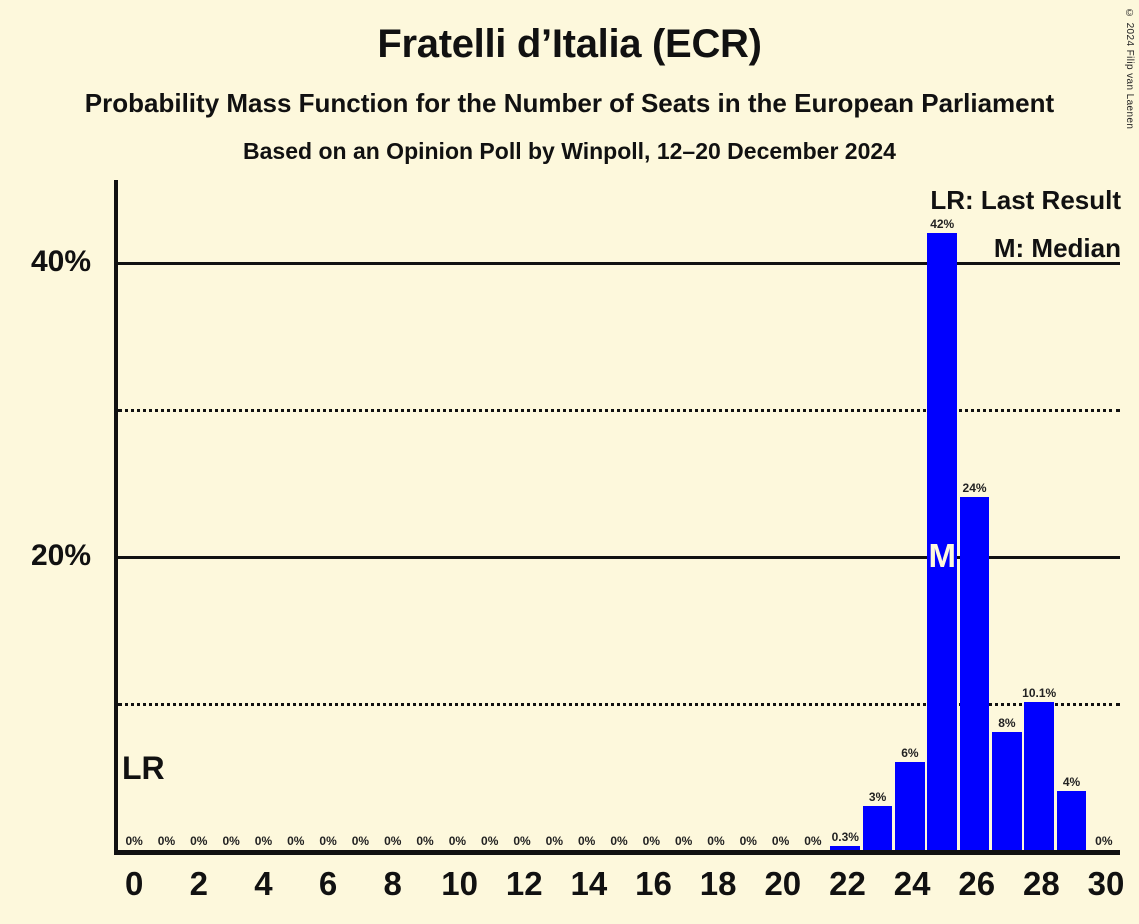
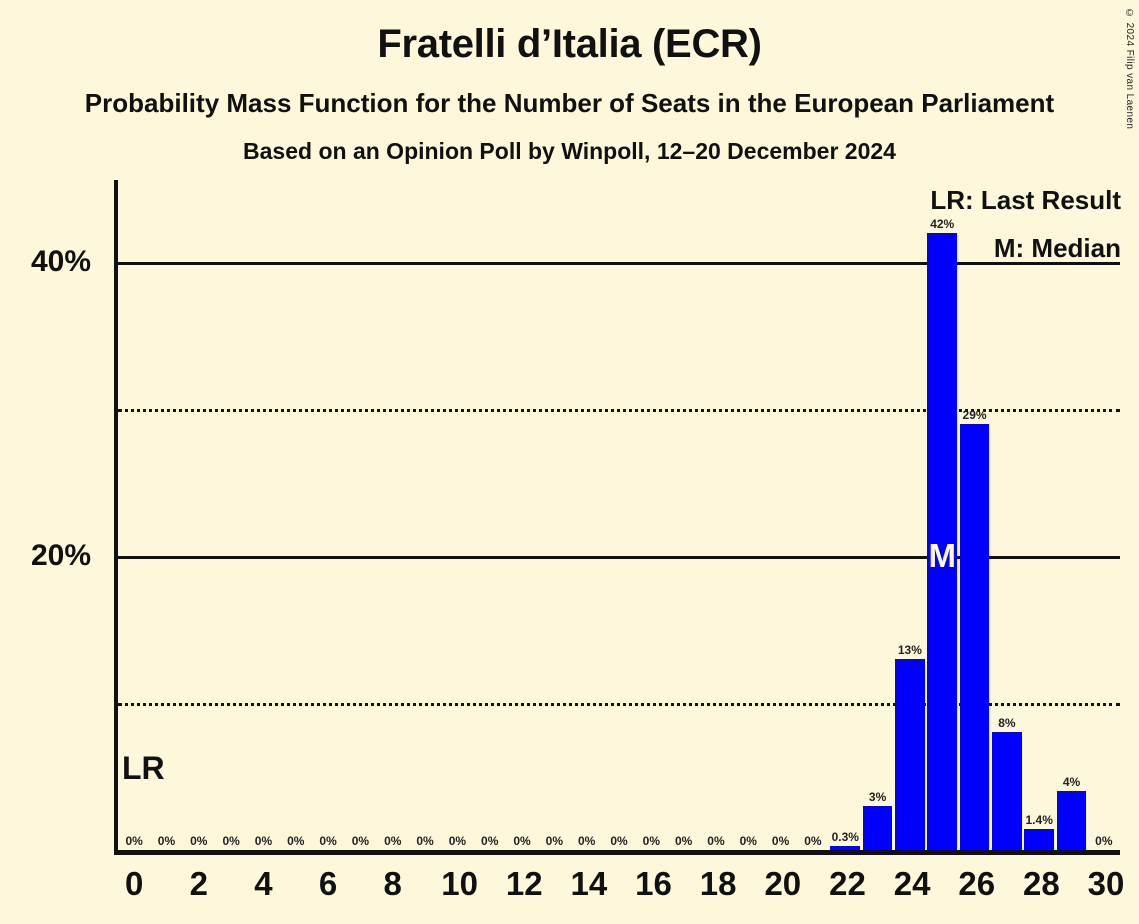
24: 6% -> 13%
26: 24% -> 29%
28: 10.1% -> 1.4%
